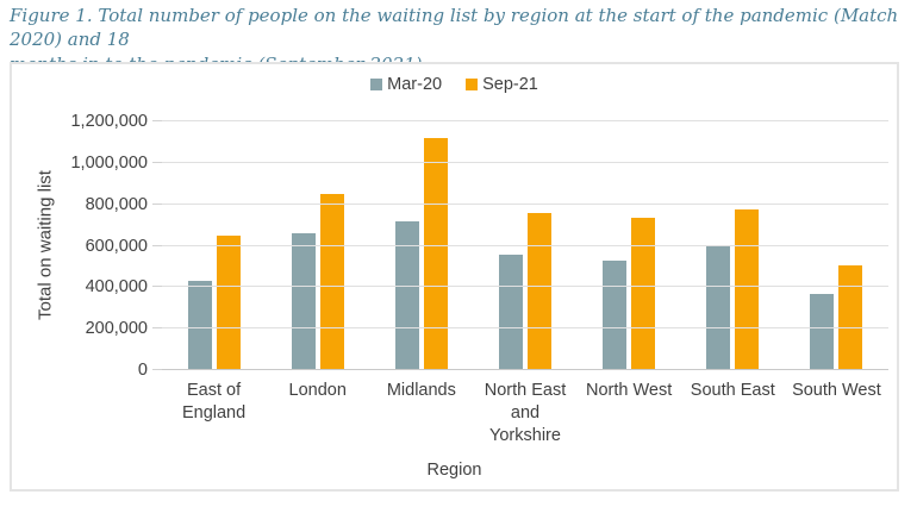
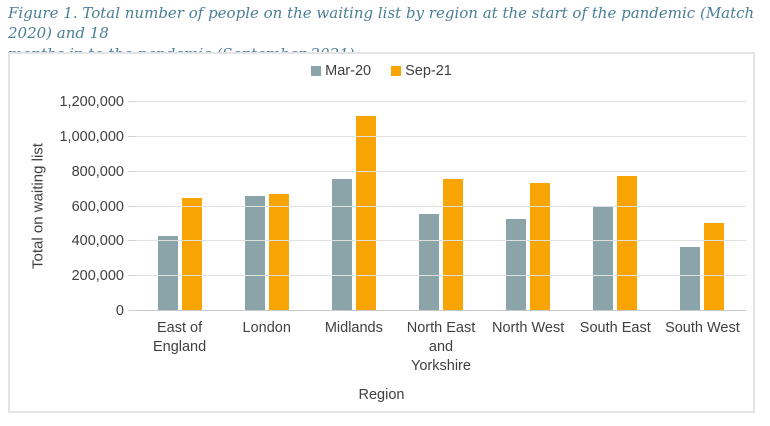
Sep-21/London: 850000 -> 670000
Mar-20/Midlands: 720000 -> 760000
